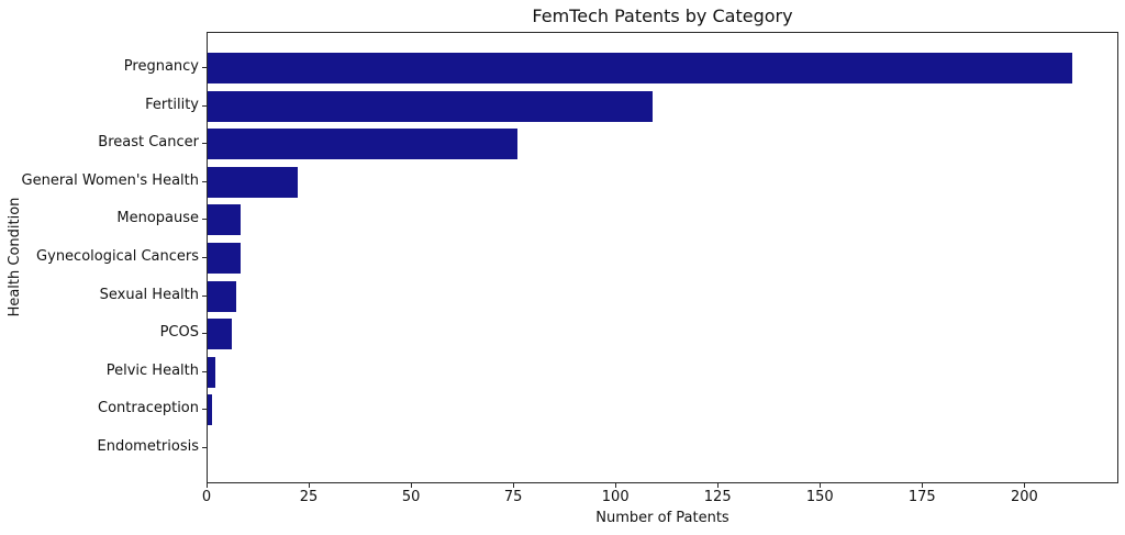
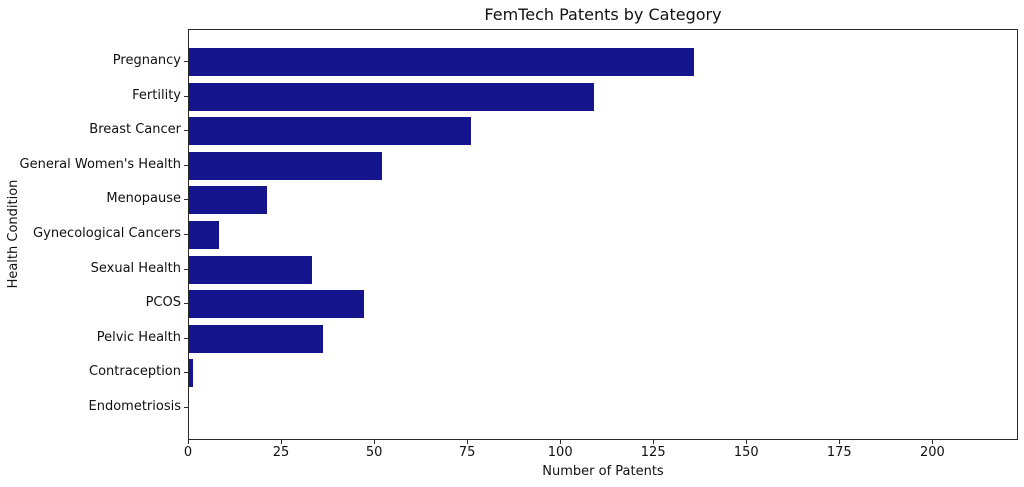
Pregnancy: 212 -> 136
General Women's Health: 22 -> 52
Menopause: 8 -> 21
Sexual Health: 7 -> 33
PCOS: 6 -> 47
Pelvic Health: 2 -> 36
